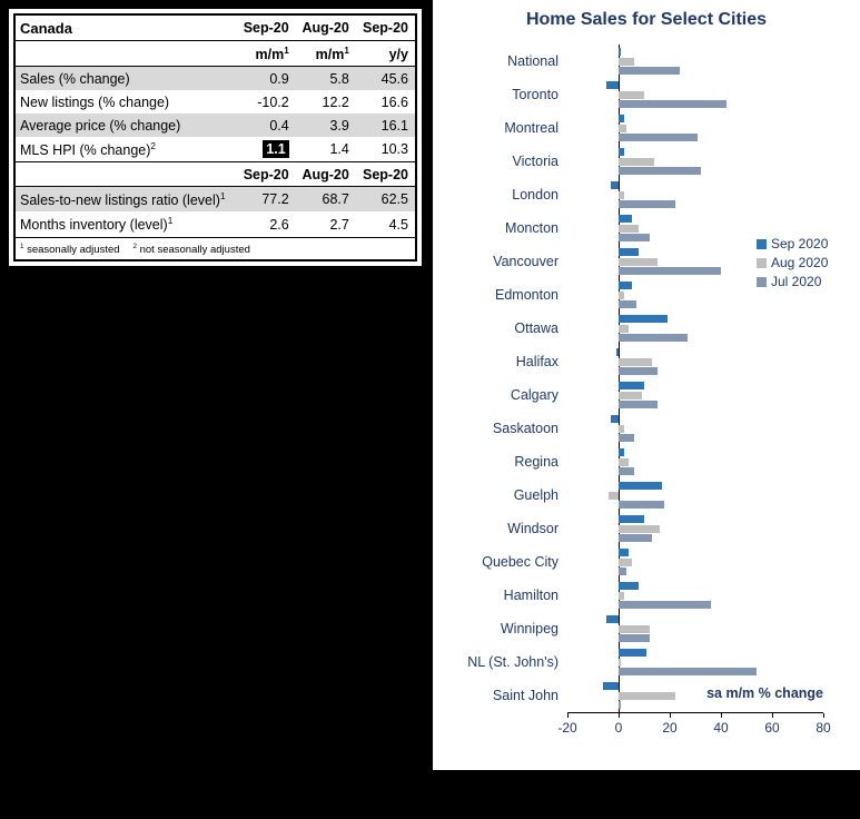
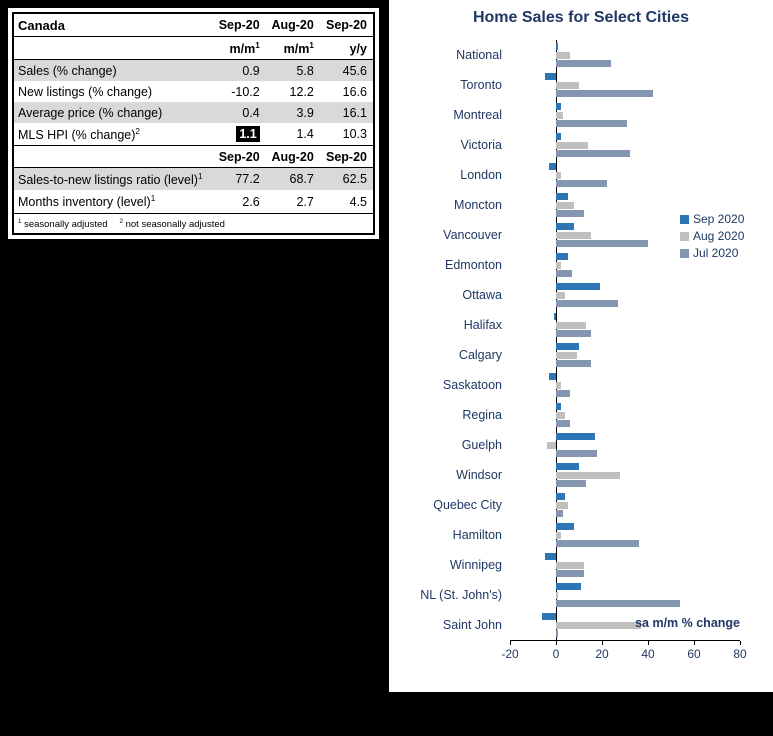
Aug 2020/Windsor: 16 -> 28
Aug 2020/Saint John: 22 -> 37
